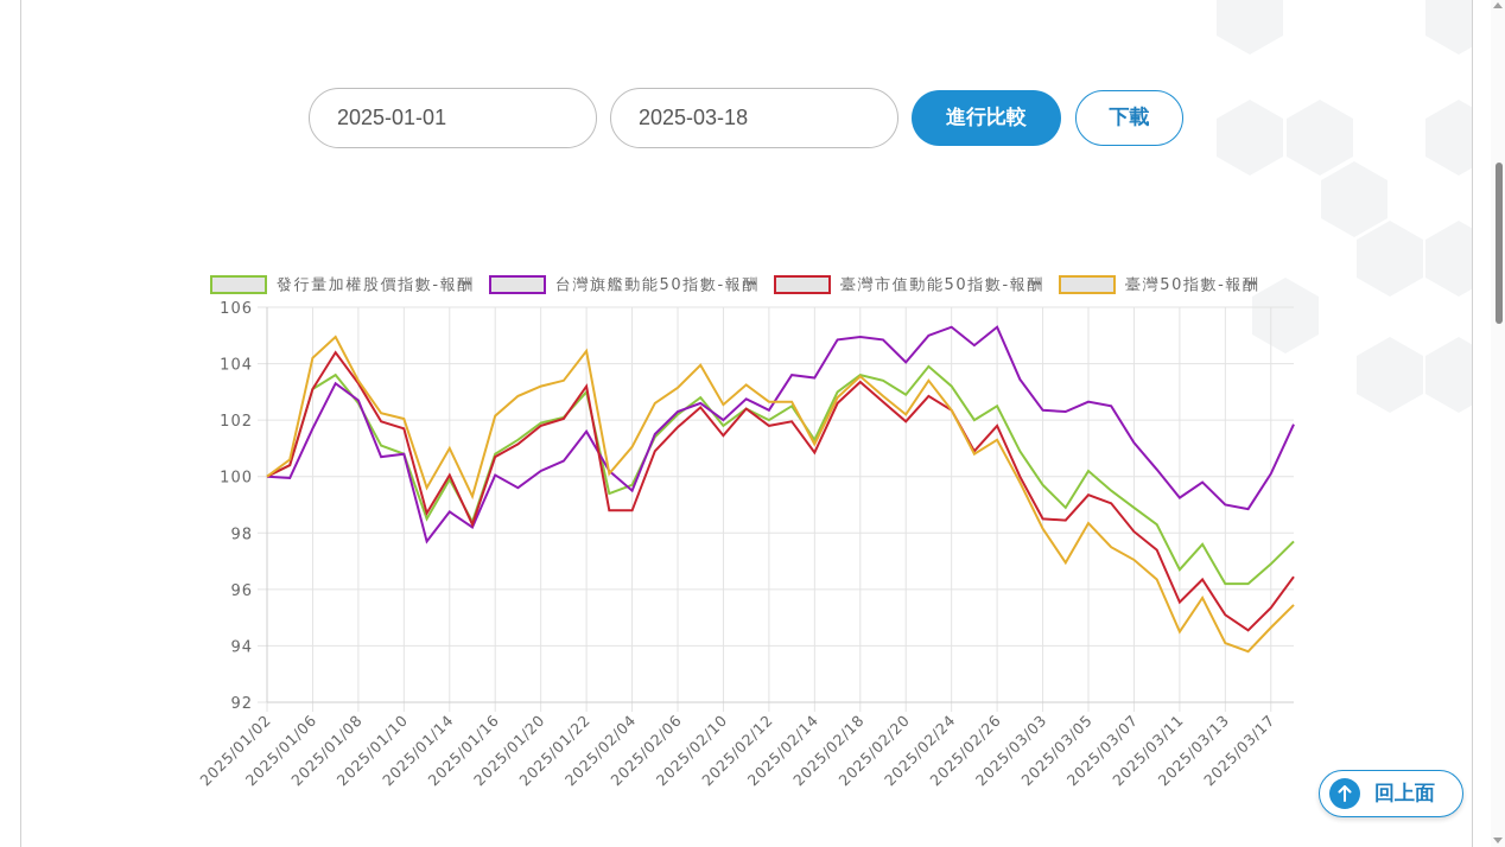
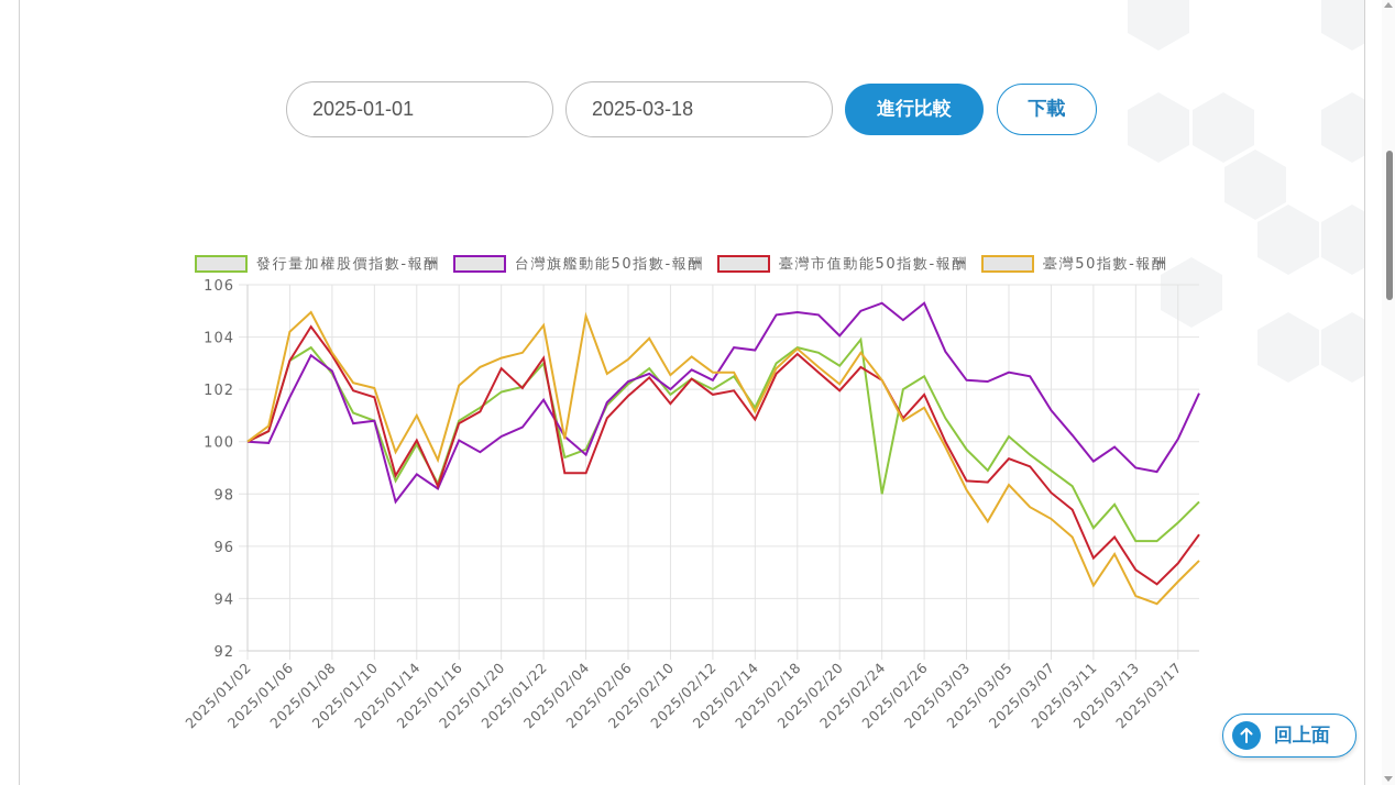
臺灣市值動能50指數-報酬/2025/01/20: 101.8 -> 102.8
臺灣50指數-報酬/2025/02/04: 101.0 -> 104.8
發行量加權股價指數-報酬/2025/02/24: 103.2 -> 98.0
